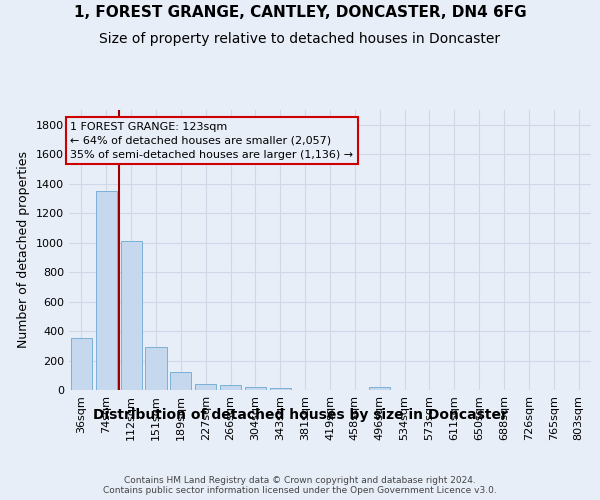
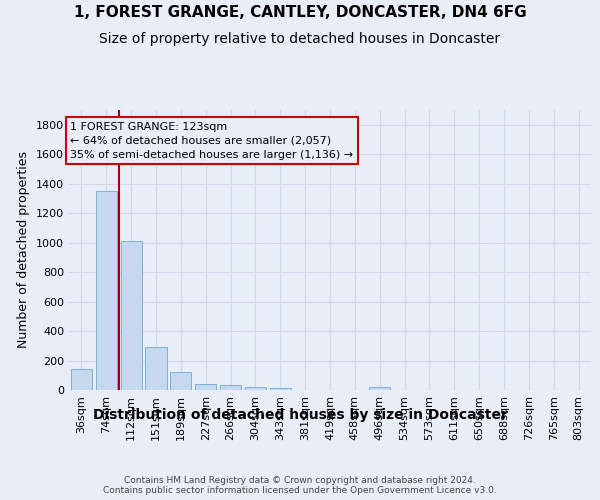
36sqm: 360 -> 140
